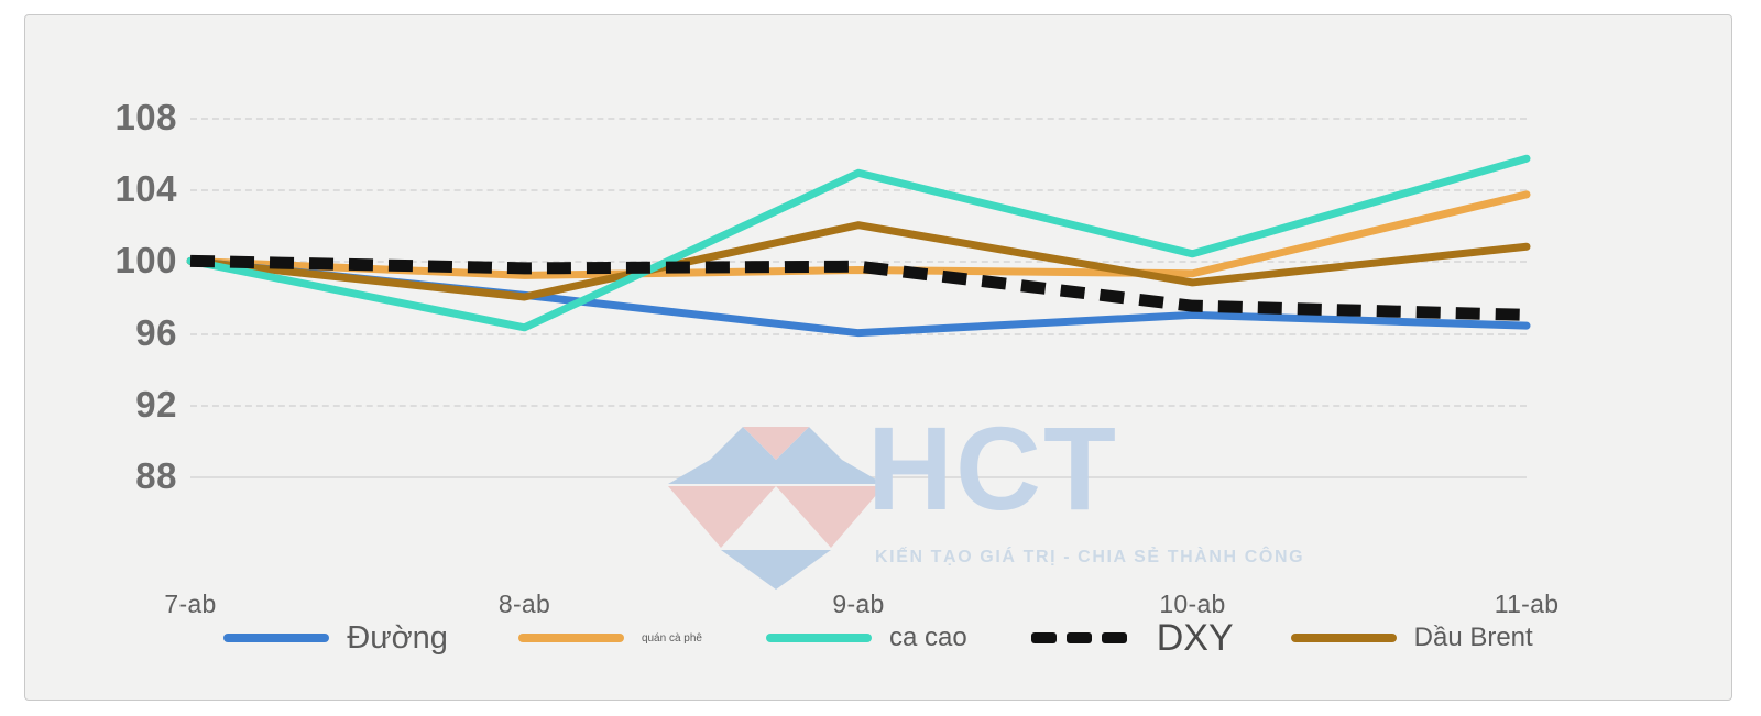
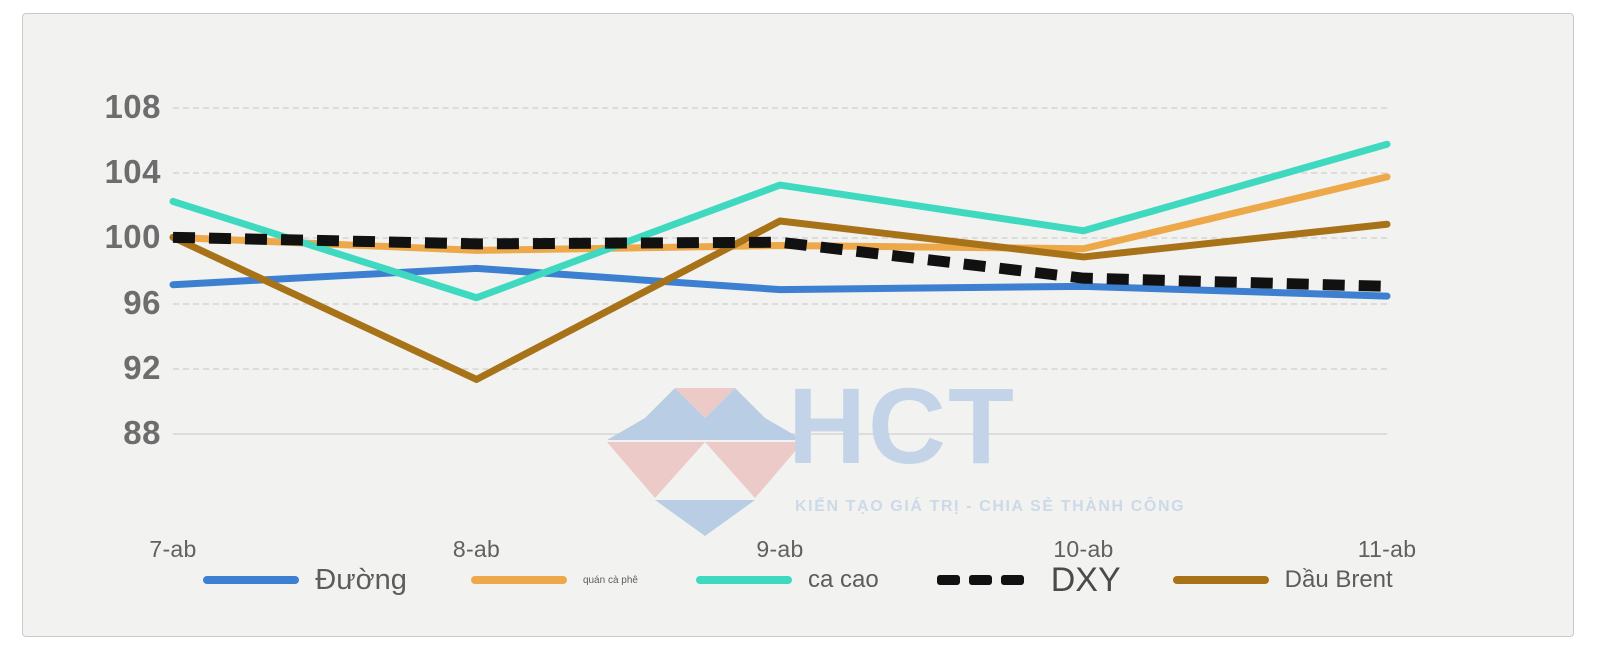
Đường/7-ab: 100.0 -> 97.1
ca cao/7-ab: 100.0 -> 102.2
Dầu Brent/8-ab: 98.0 -> 91.3
Đường/9-ab: 96.0 -> 96.8
ca cao/9-ab: 104.9 -> 103.2
Dầu Brent/9-ab: 102.0 -> 101.0
